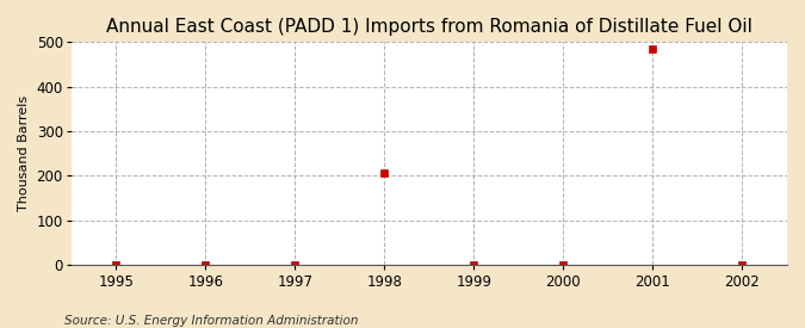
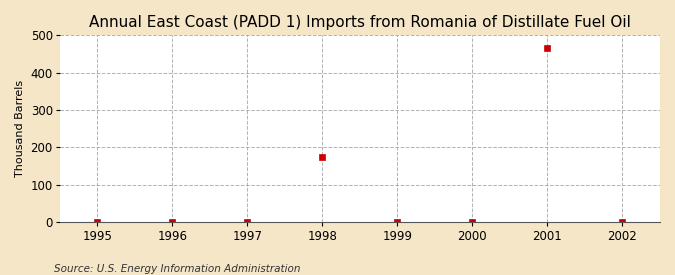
1998: 207 -> 175
2001: 484 -> 465
